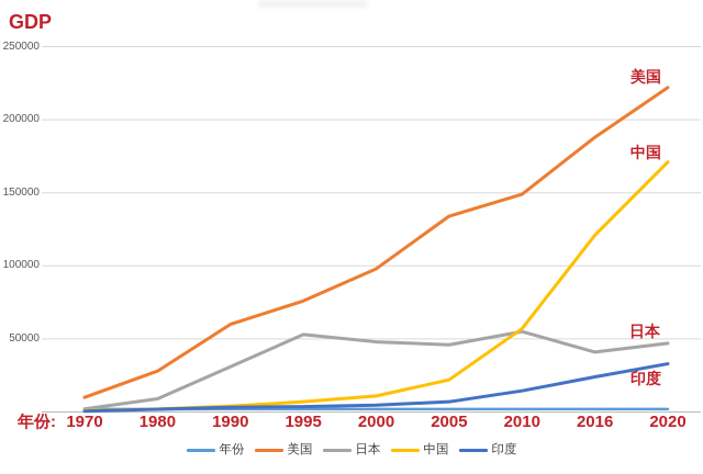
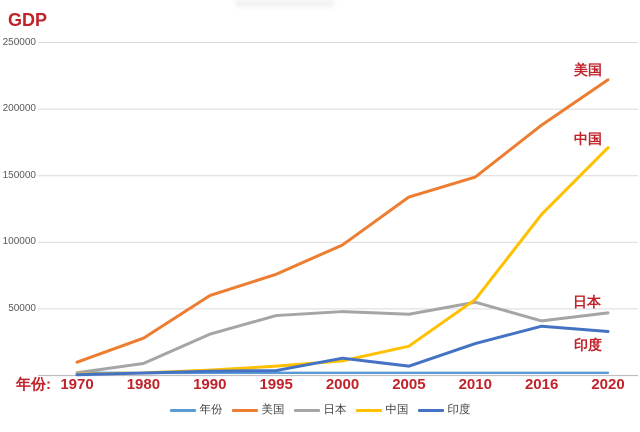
日本/1995: 53000 -> 45000
印度/2000: 5000 -> 13000
印度/2010: 14000 -> 24000
印度/2016: 24000 -> 37000
